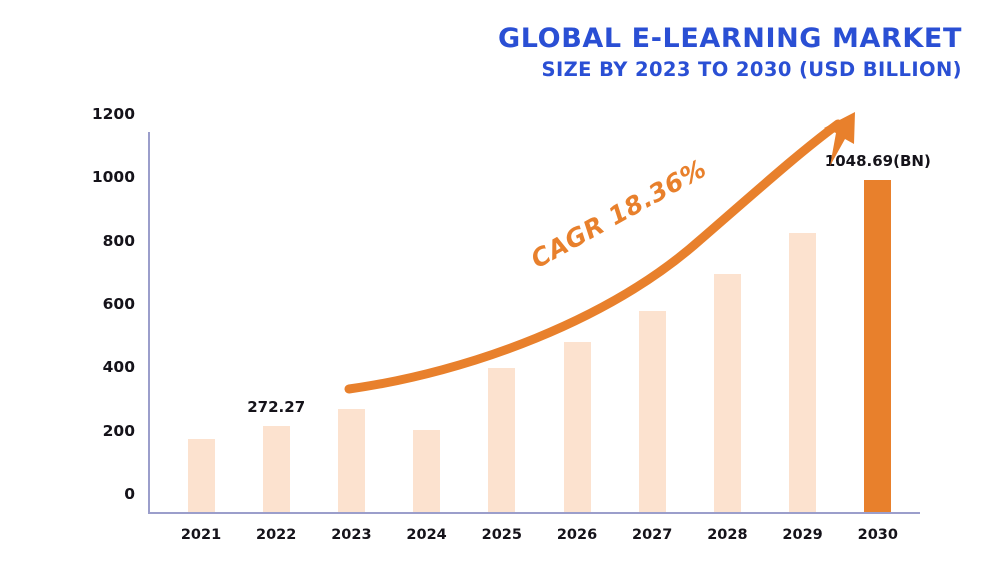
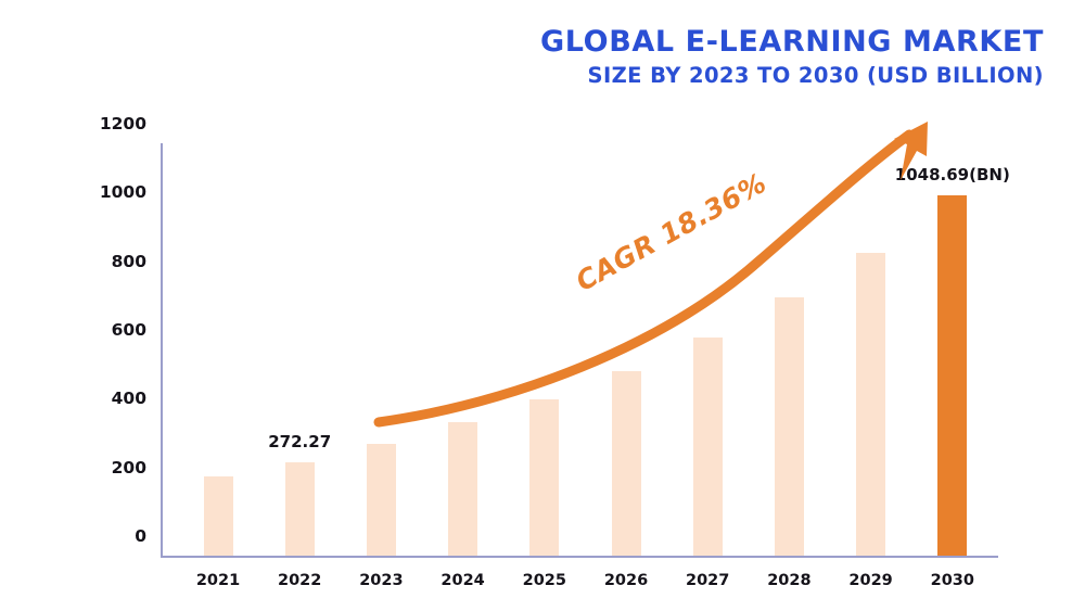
2024: 260 -> 390
